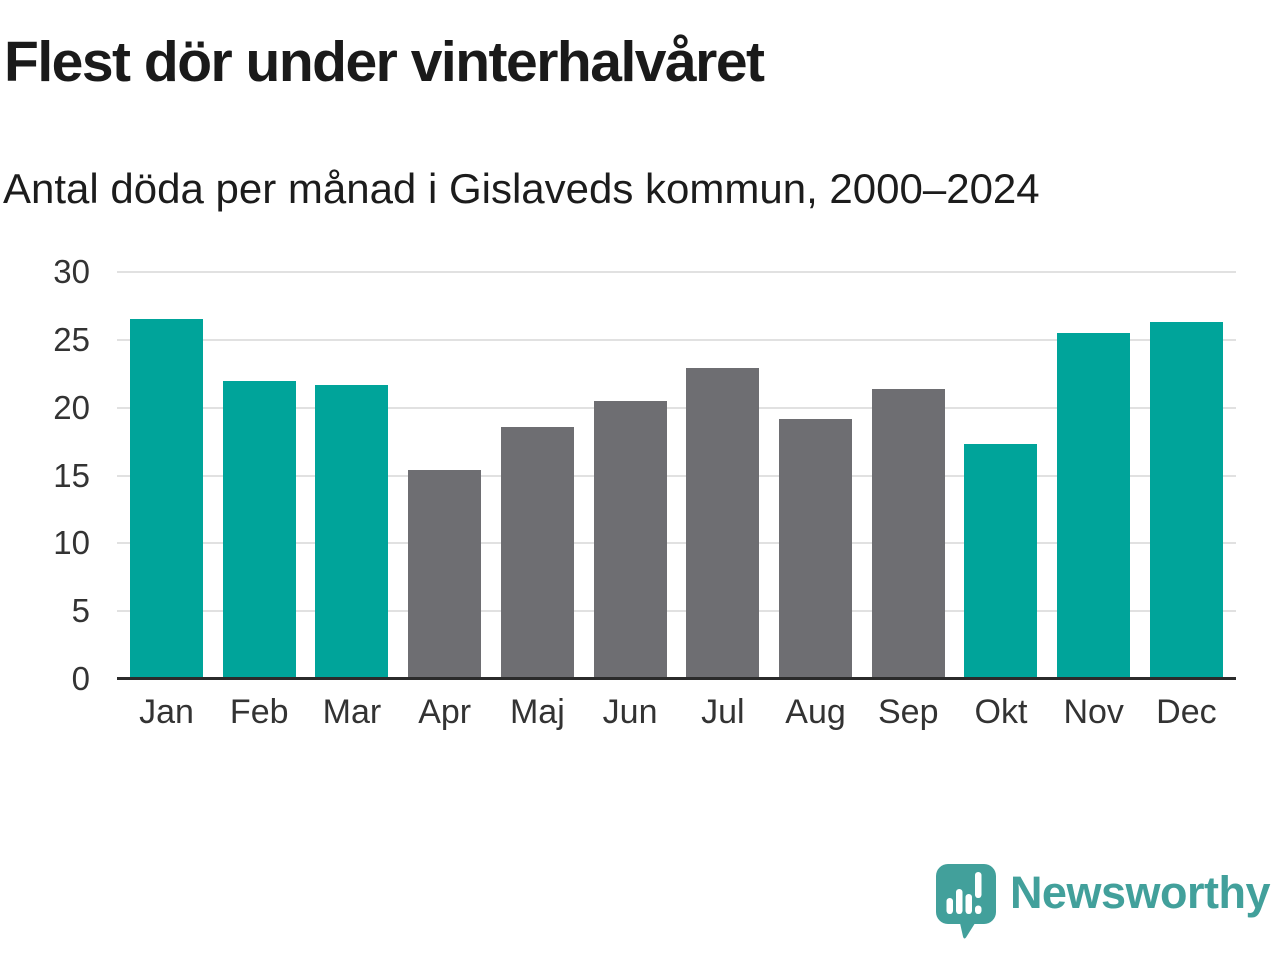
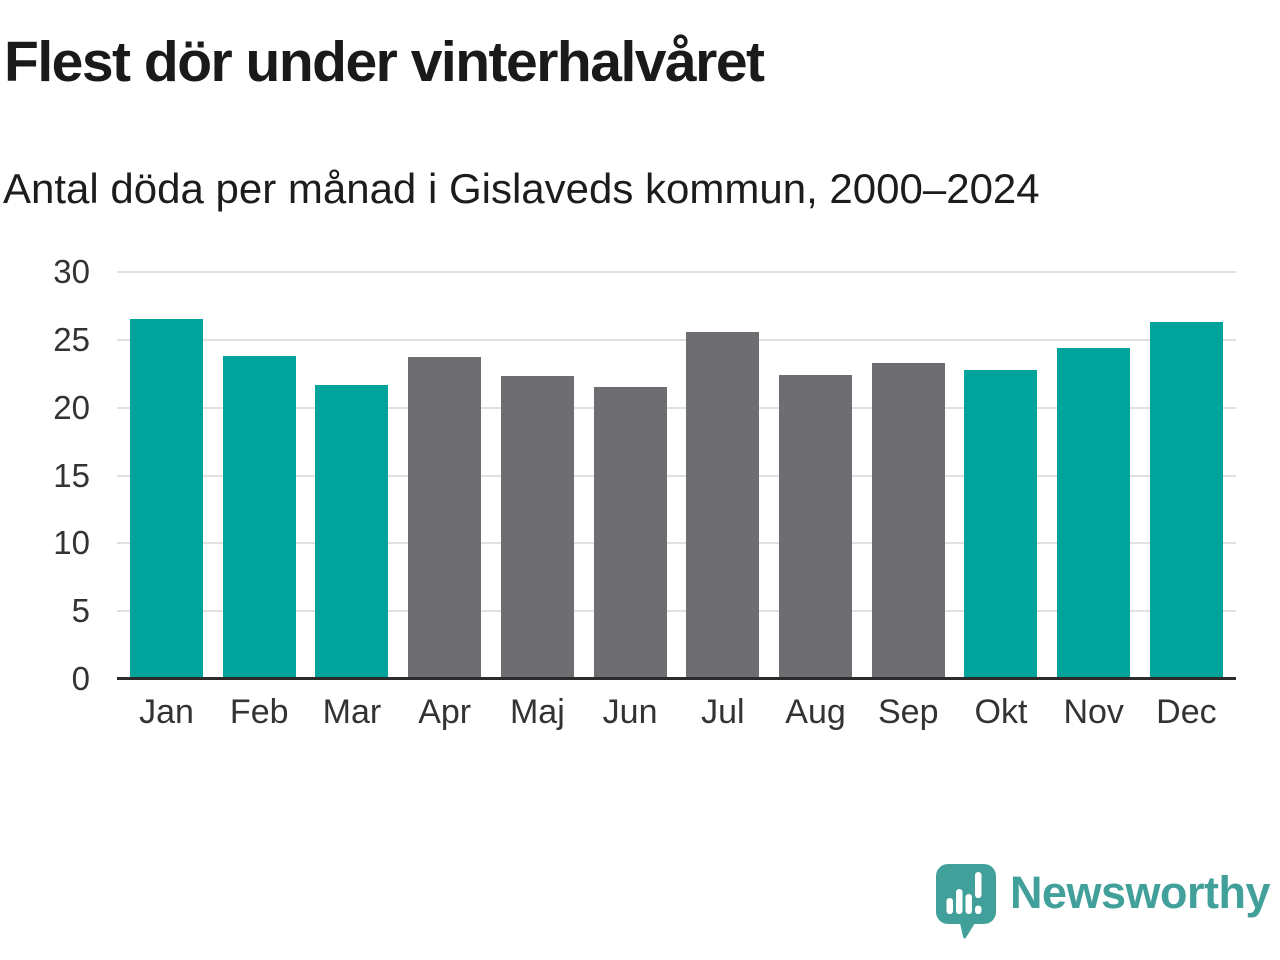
Feb: 22.0 -> 23.8
Apr: 15.4 -> 23.7
Maj: 18.6 -> 22.3
Jun: 20.5 -> 21.5
Jul: 22.9 -> 25.6
Aug: 19.2 -> 22.4
Sep: 21.4 -> 23.3
Okt: 17.3 -> 22.8
Nov: 25.5 -> 24.4
